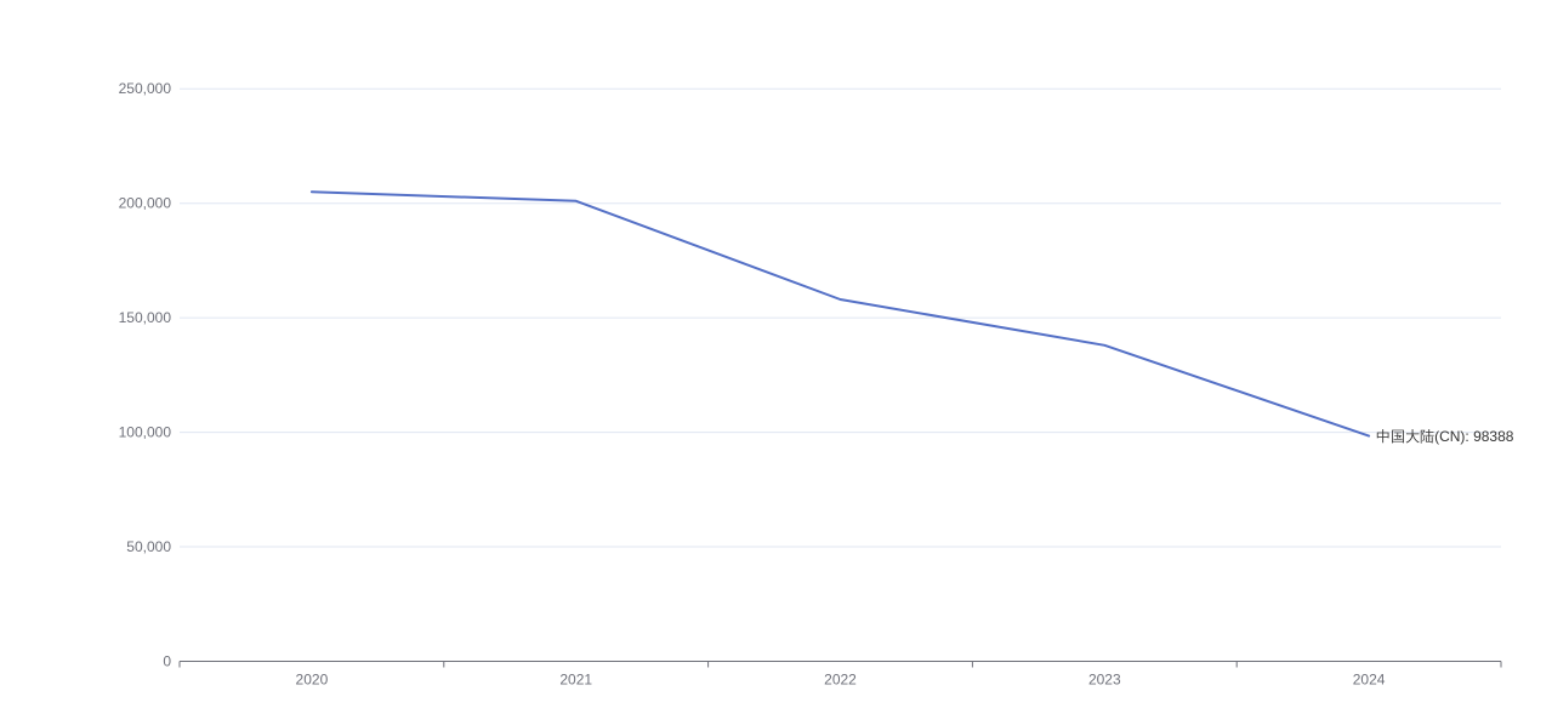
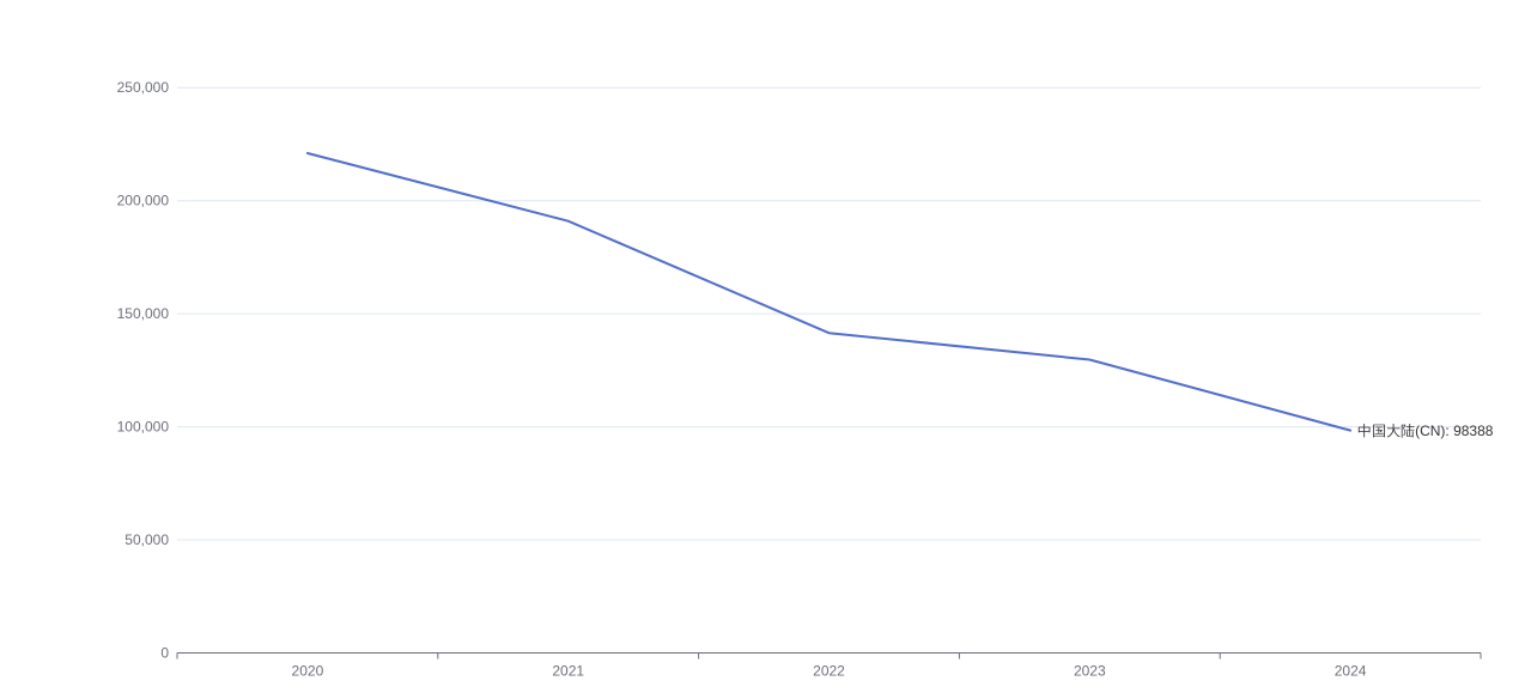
2020: 205000 -> 221000
2021: 201000 -> 191000
2022: 158000 -> 142000
2023: 138000 -> 130000
